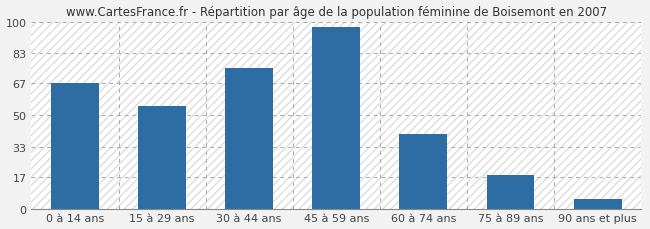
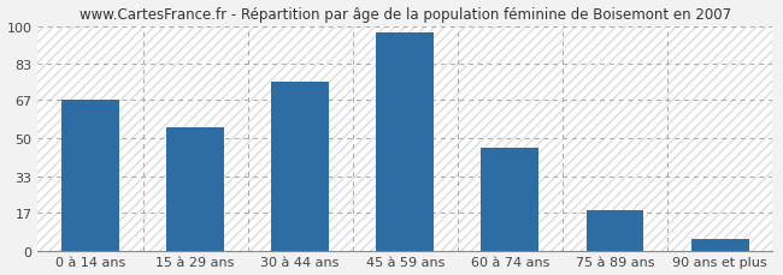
60 à 74 ans: 40 -> 46
